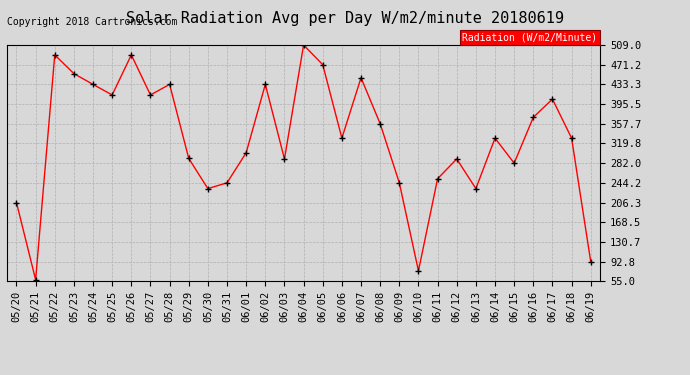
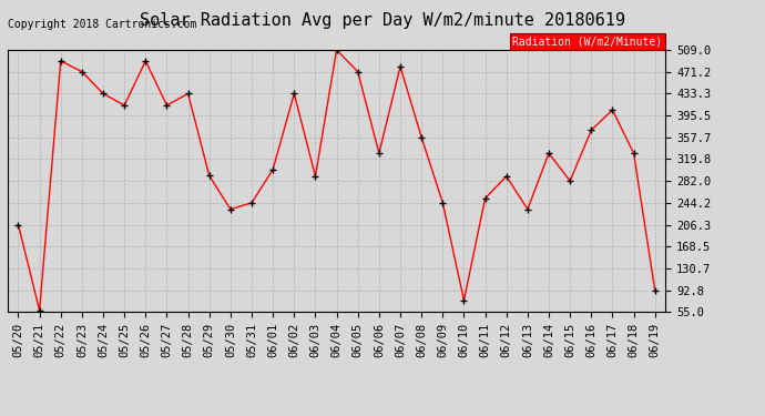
05/23: 454 -> 471
06/07: 446 -> 480
